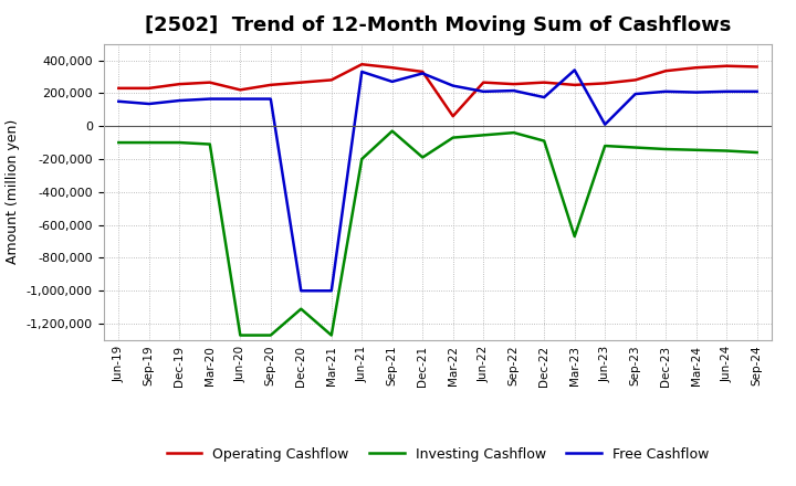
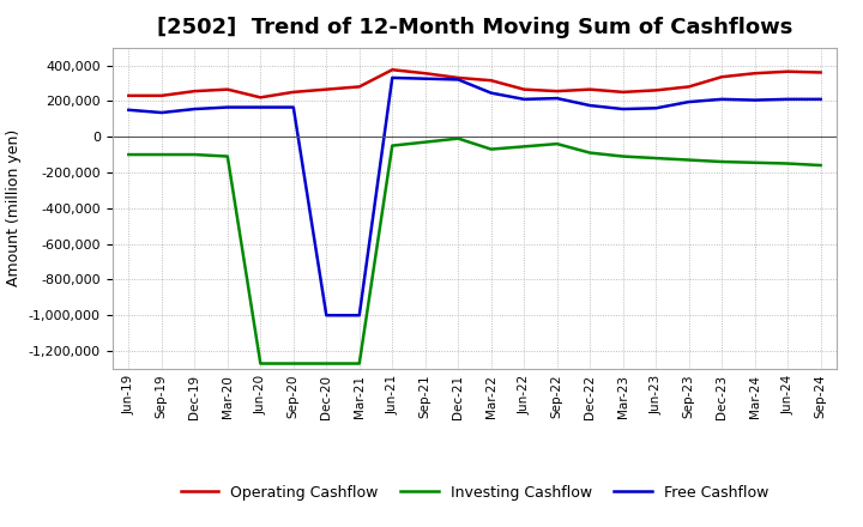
Investing Cashflow/Dec-20: -1,110,000 -> -1,270,000
Investing Cashflow/Jun-21: -200,000 -> -50,000
Free Cashflow/Sep-21: 270,000 -> 320,000
Investing Cashflow/Dec-21: -190,000 -> -10,000
Operating Cashflow/Mar-22: 60,000 -> 320,000
Investing Cashflow/Mar-23: -670,000 -> -110,000
Free Cashflow/Mar-23: 340,000 -> 160,000
Free Cashflow/Jun-23: 10,000 -> 160,000
